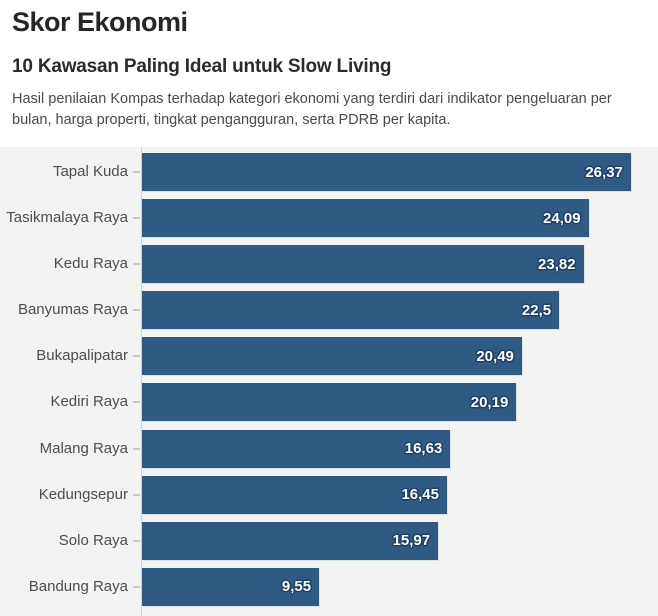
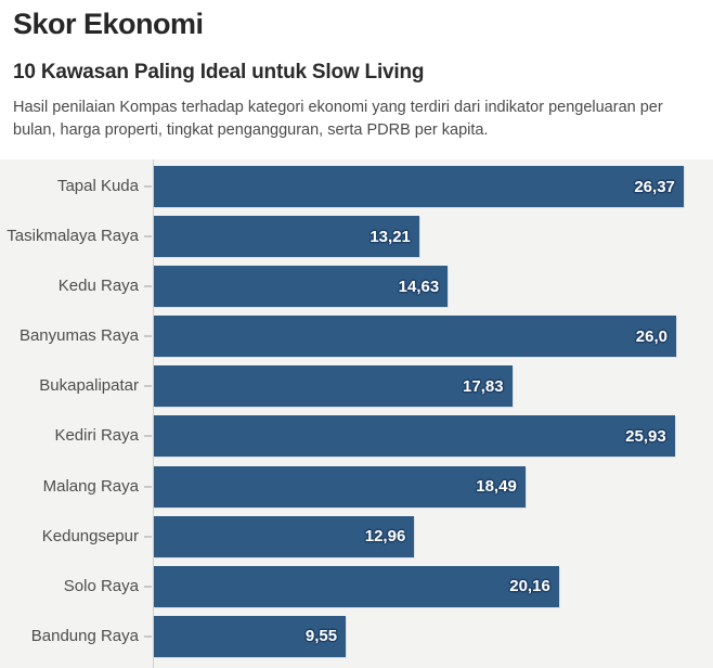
Tasikmalaya Raya: 24,09 -> 13,21
Kedu Raya: 23,82 -> 14,63
Banyumas Raya: 22,5 -> 26,0
Bukapalipatar: 20,49 -> 17,83
Kediri Raya: 20,19 -> 25,93
Malang Raya: 16,63 -> 18,49
Kedungsepur: 16,45 -> 12,96
Solo Raya: 15,97 -> 20,16
